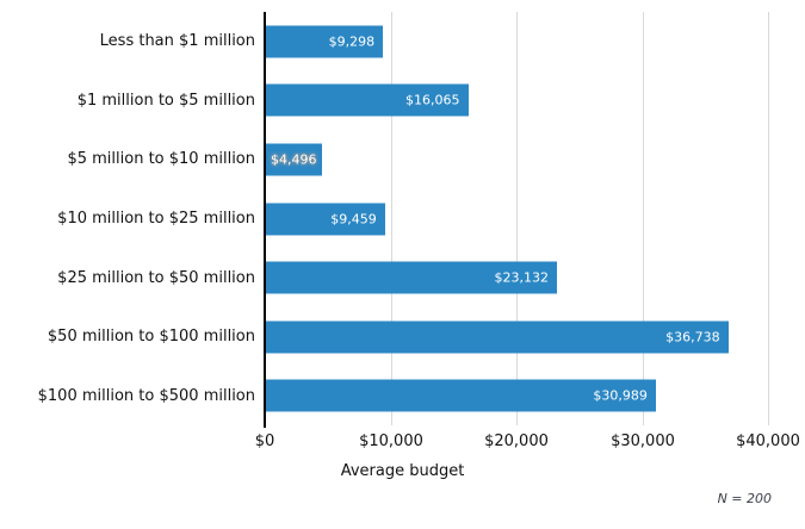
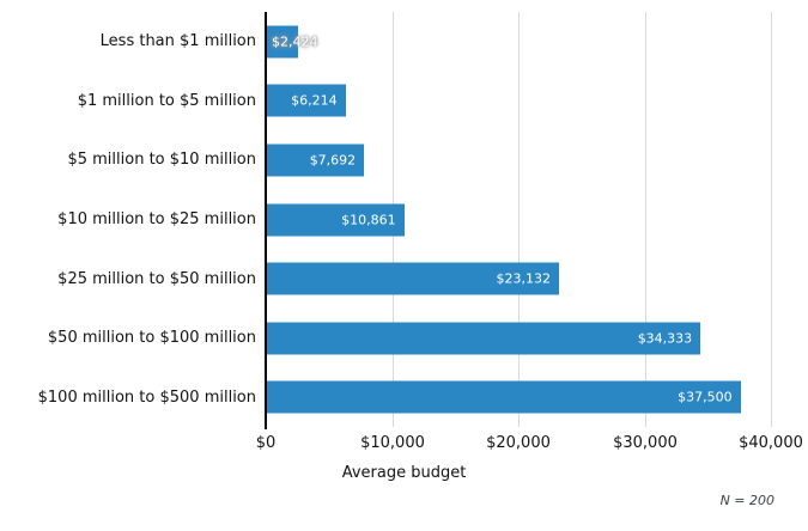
Less than $1 million: $9,298 -> $2,424
$1 million to $5 million: $16,065 -> $6,214
$5 million to $10 million: $4,496 -> $7,692
$10 million to $25 million: $9,459 -> $10,861
$50 million to $100 million: $36,738 -> $34,333
$100 million to $500 million: $30,989 -> $37,500
